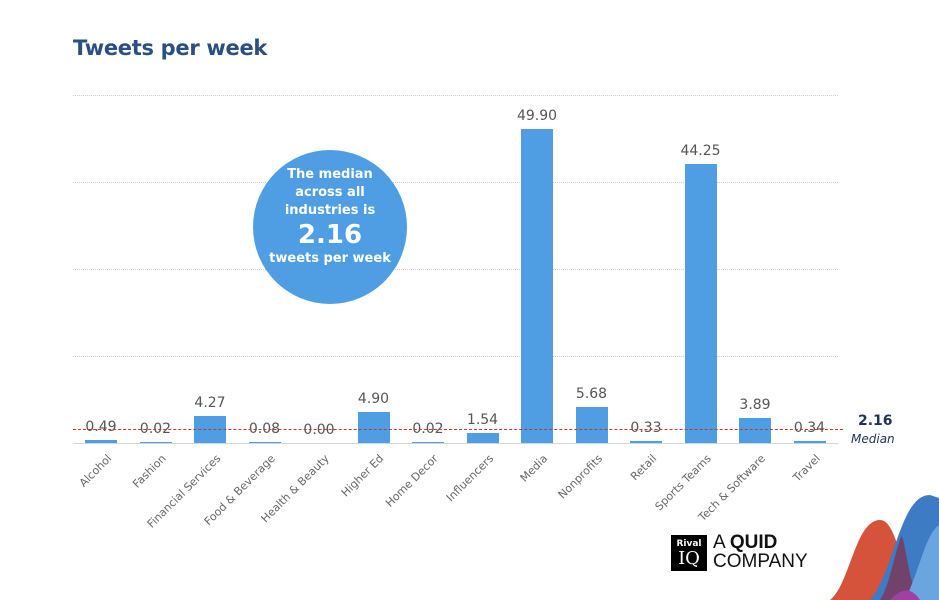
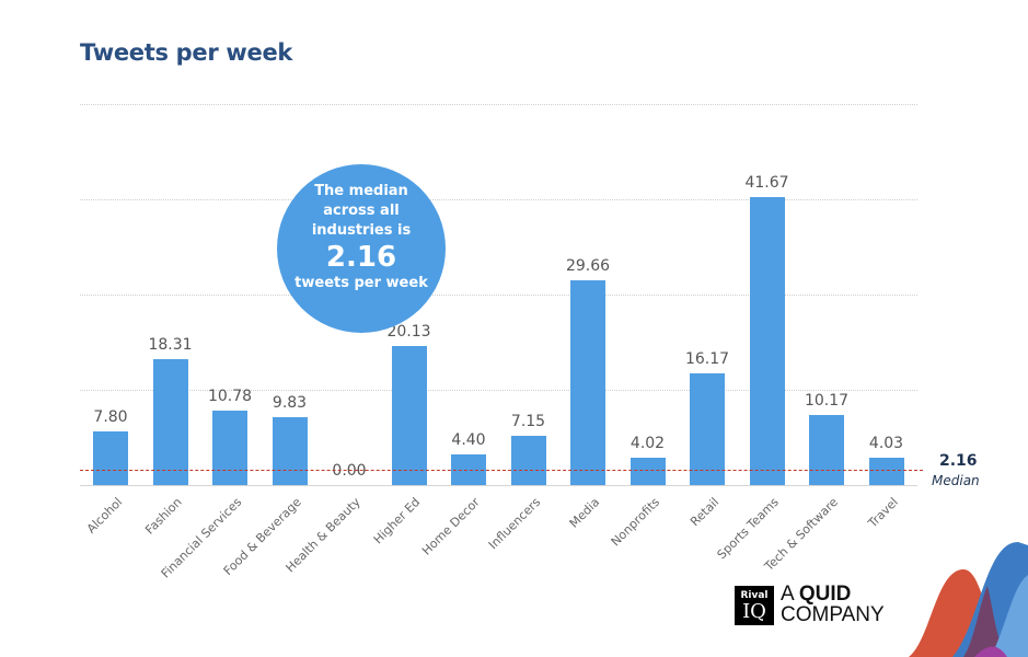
Alcohol: 0.49 -> 7.80
Fashion: 0.02 -> 18.31
Financial Services: 4.27 -> 10.78
Food & Beverage: 0.08 -> 9.83
Higher Ed: 4.90 -> 20.13
Home Decor: 0.02 -> 4.40
Influencers: 1.54 -> 7.15
Media: 49.90 -> 29.66
Nonprofits: 5.68 -> 4.02
Retail: 0.33 -> 16.17
Sports Teams: 44.25 -> 41.67
Tech & Software: 3.89 -> 10.17
Travel: 0.34 -> 4.03
